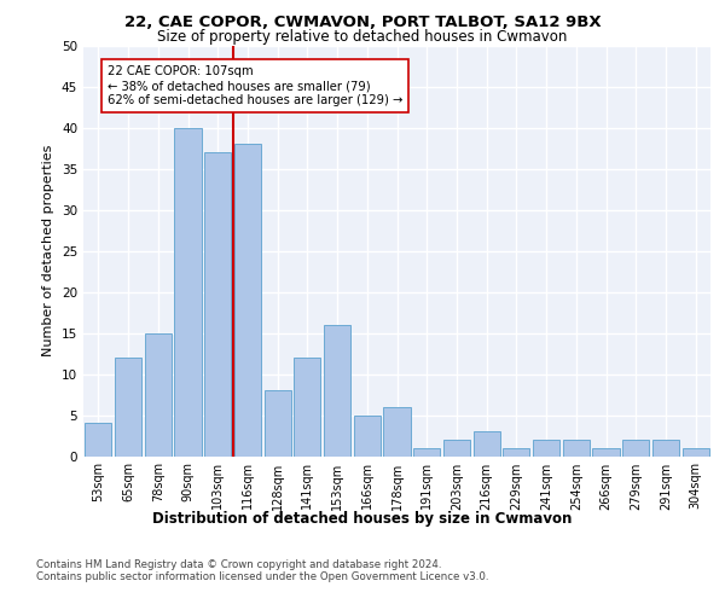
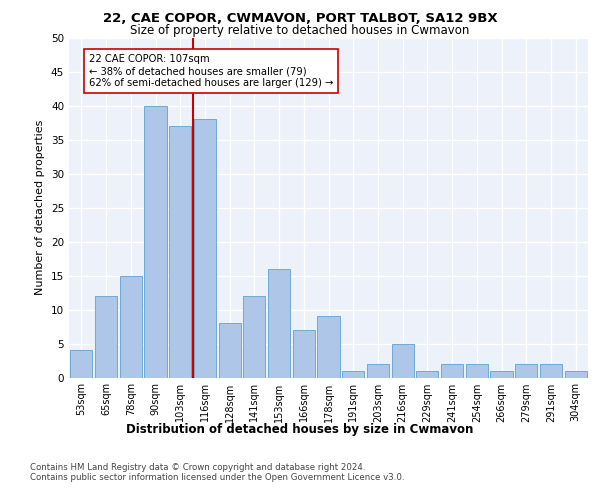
166sqm: 5 -> 7
178sqm: 6 -> 9
216sqm: 3 -> 5
